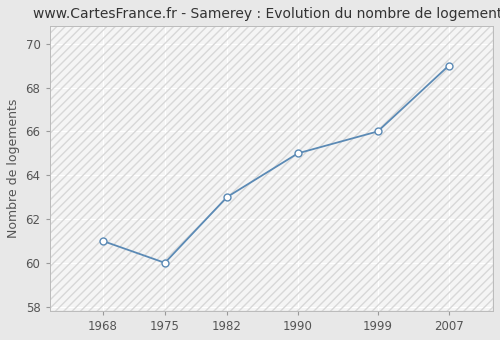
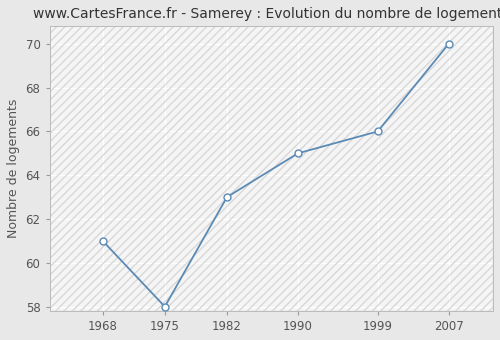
1975: 60 -> 58
2007: 69 -> 70
